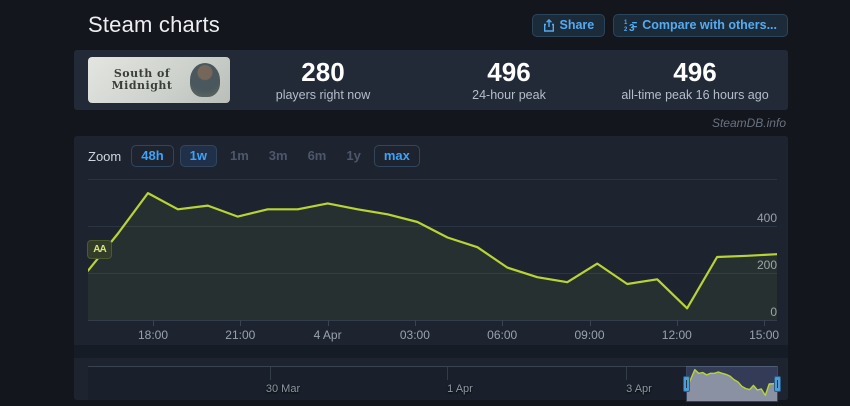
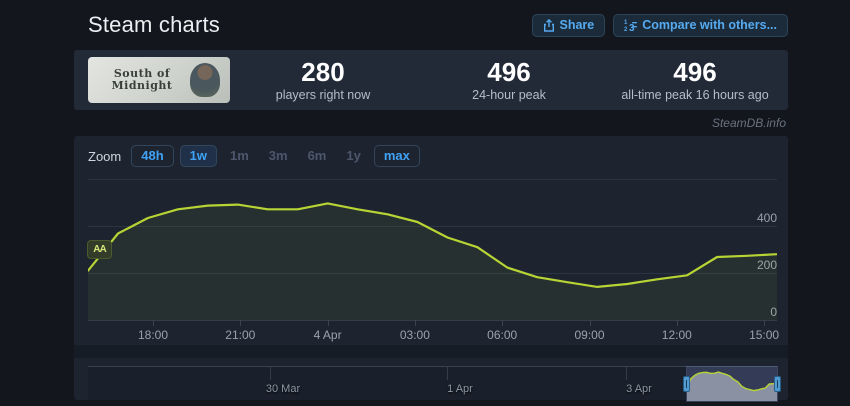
18:00: 540 -> 430
21:00: 440 -> 490
09:00: 240 -> 140
12:00: 50 -> 190
